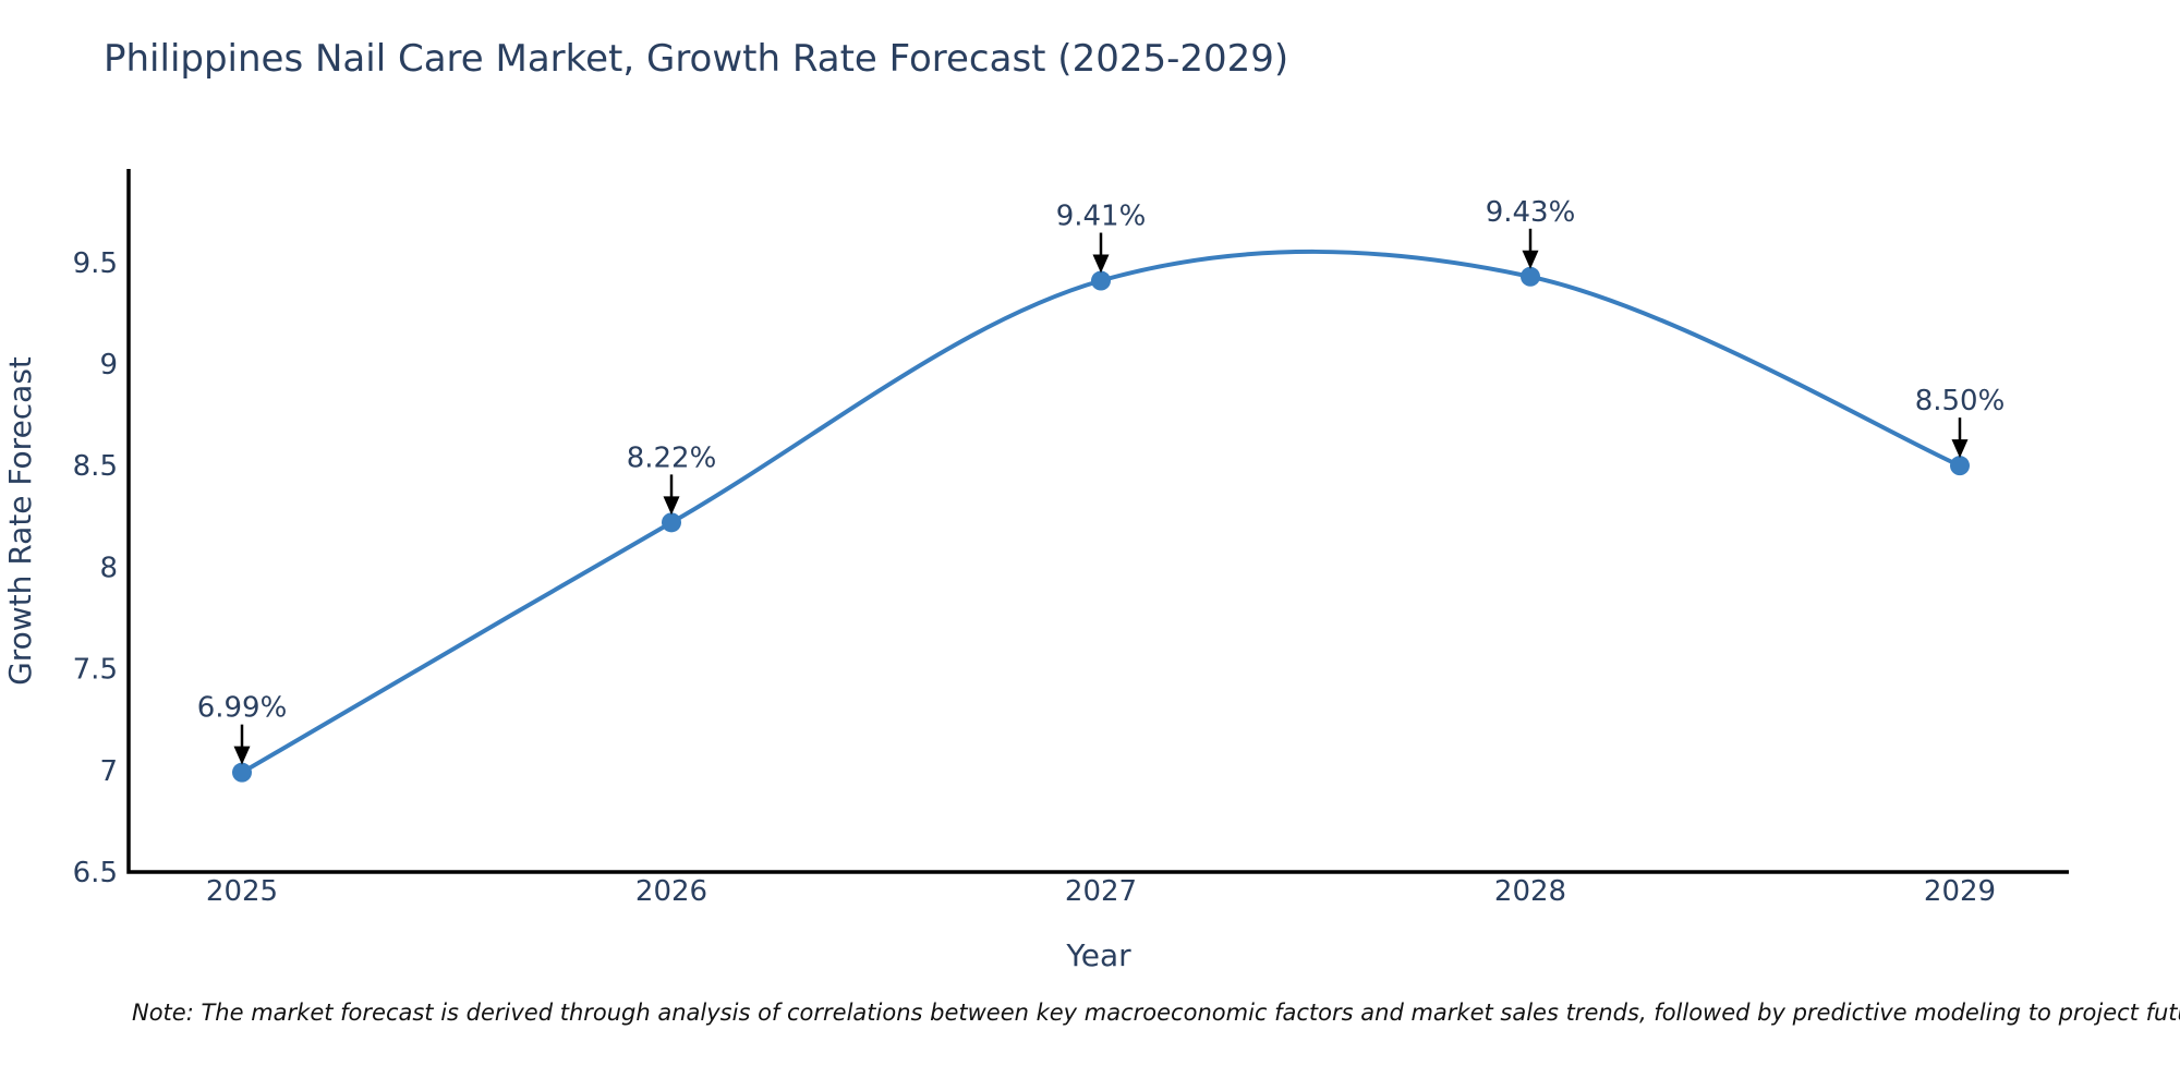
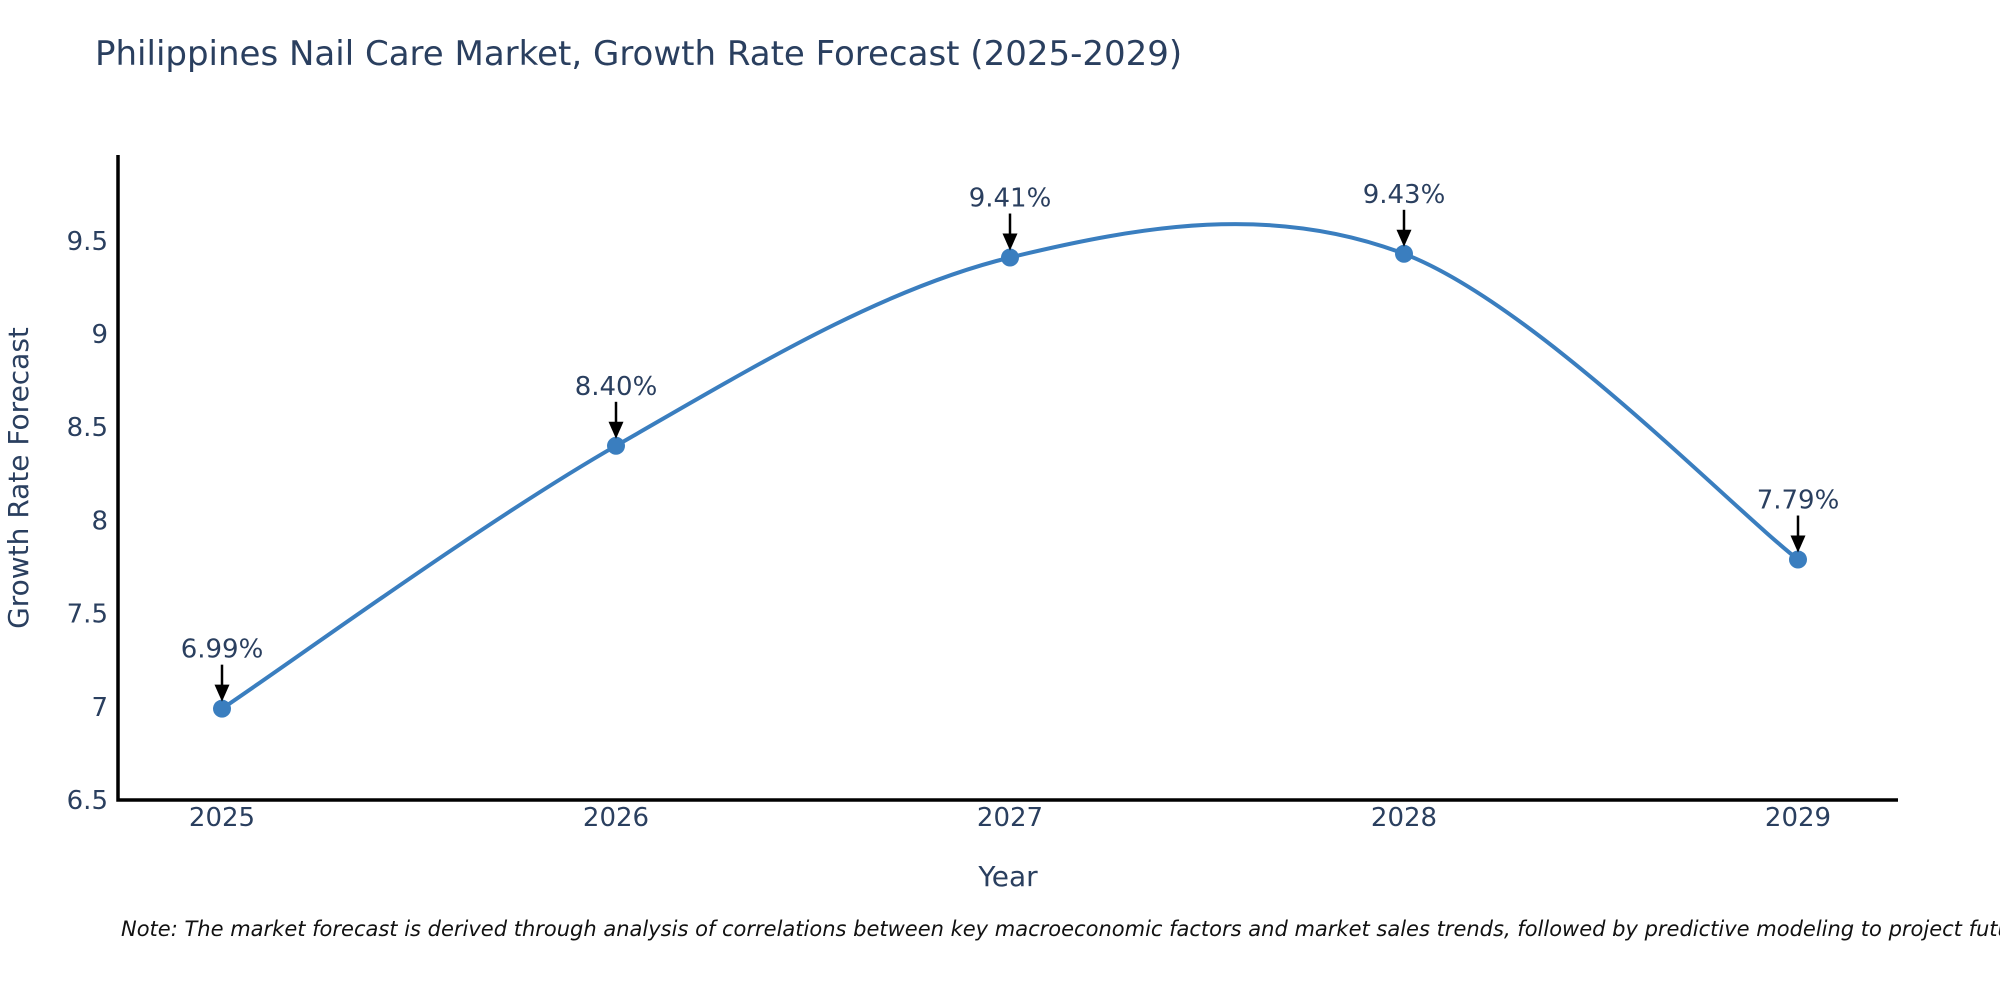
2026: 8.22% -> 8.40%
2029: 8.50% -> 7.79%
